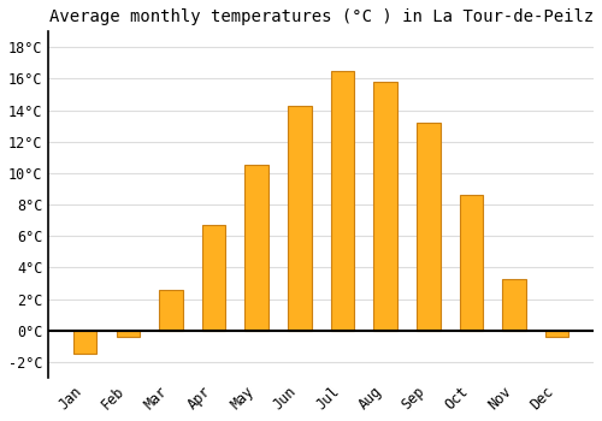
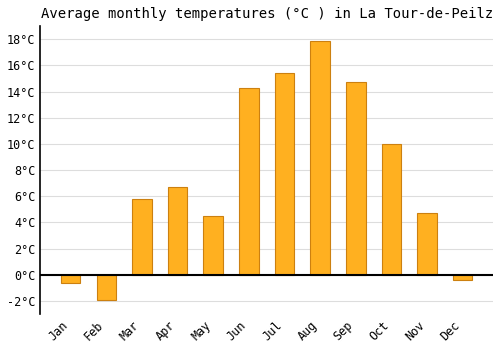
Jan: -1.5°C -> -0.6°C
Feb: -0.4°C -> -1.9°C
Mar: 2.6°C -> 5.8°C
May: 10.5°C -> 4.5°C
Jul: 16.5°C -> 15.4°C
Aug: 15.8°C -> 17.9°C
Sep: 13.2°C -> 14.7°C
Oct: 8.6°C -> 10.0°C
Nov: 3.3°C -> 4.7°C
